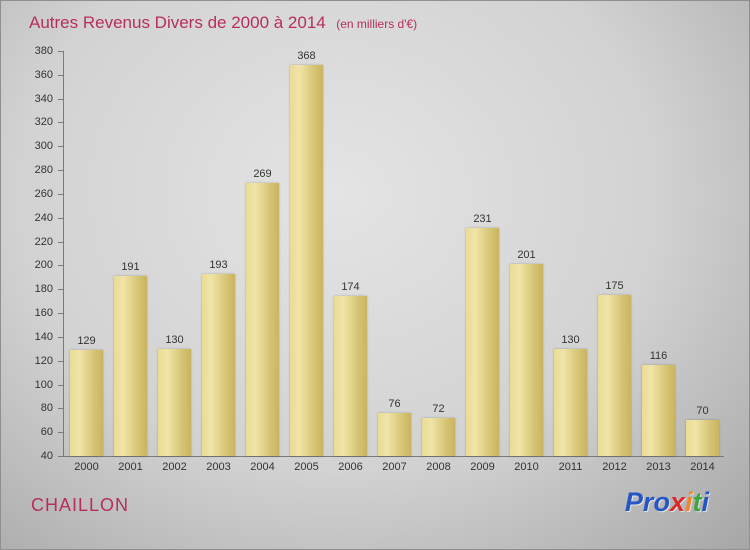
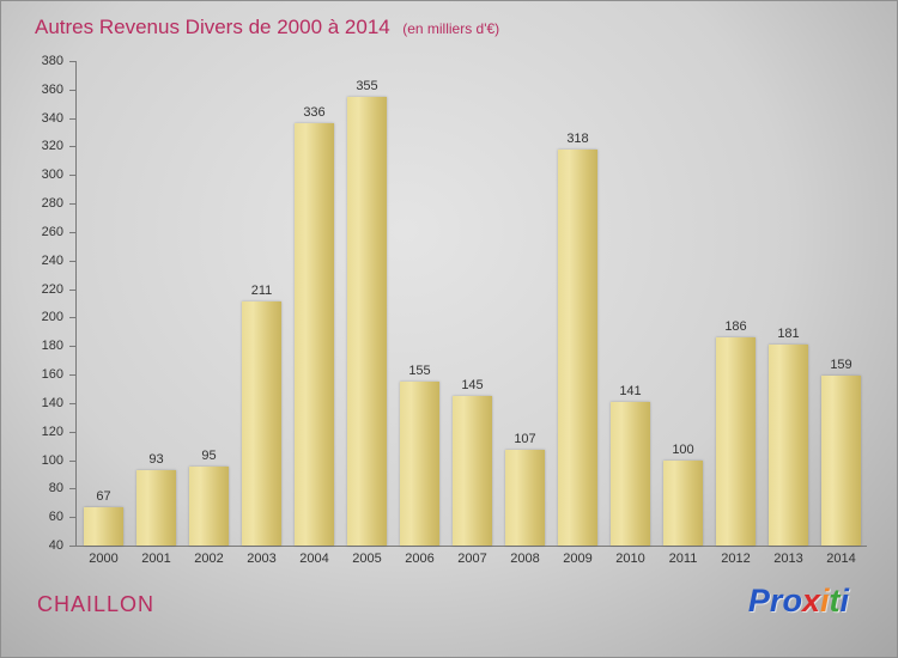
2000: 129 -> 67
2001: 191 -> 93
2002: 130 -> 95
2003: 193 -> 211
2004: 269 -> 336
2005: 368 -> 355
2006: 174 -> 155
2007: 76 -> 145
2008: 72 -> 107
2009: 231 -> 318
2010: 201 -> 141
2011: 130 -> 100
2012: 175 -> 186
2013: 116 -> 181
2014: 70 -> 159
